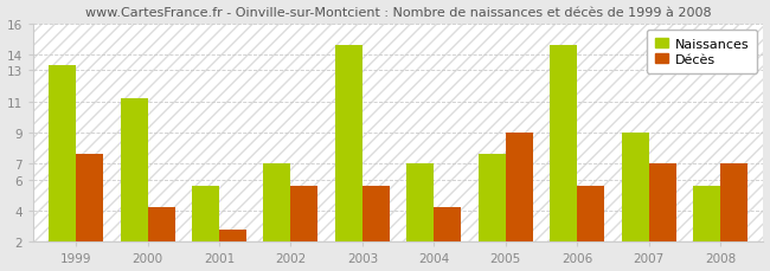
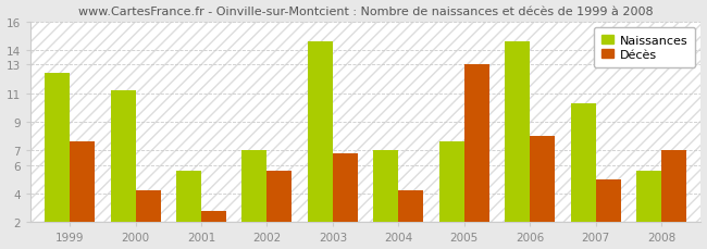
Naissances/1999: 13.3 -> 12.4
Décès/2003: 5.6 -> 6.8
Décès/2005: 9.0 -> 13.0
Décès/2006: 5.6 -> 8.0
Naissances/2007: 9.0 -> 10.3
Décès/2007: 7.0 -> 5.0
